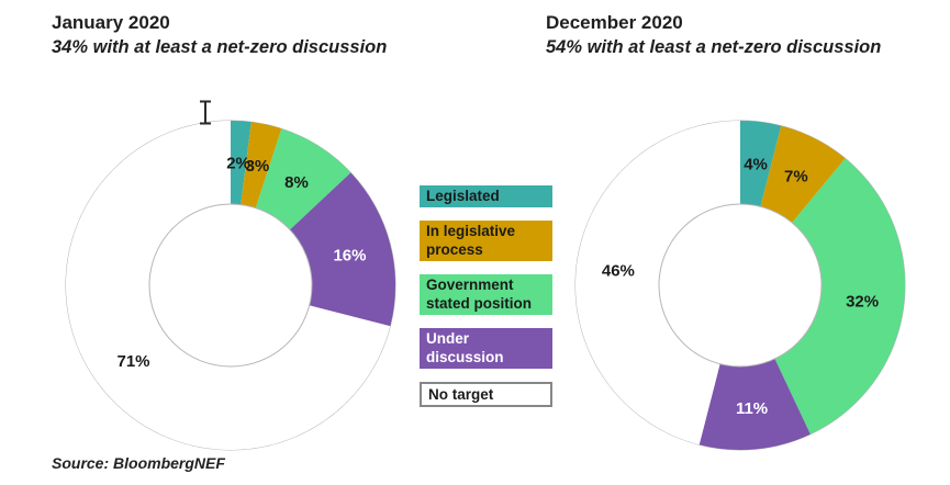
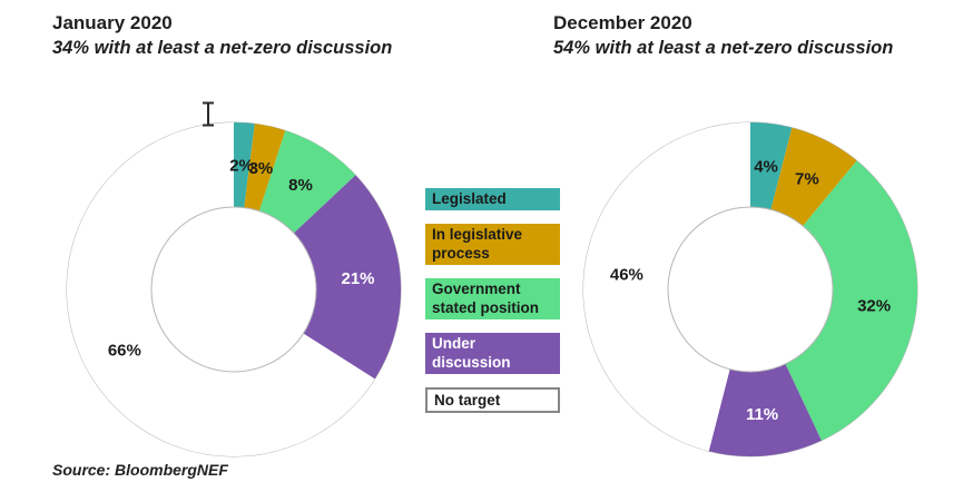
January 2020/Under discussion: 16% -> 21%
January 2020/No target: 71% -> 66%
